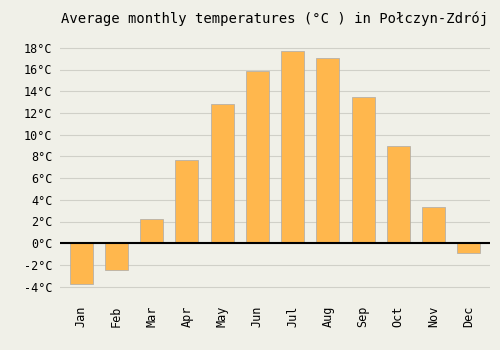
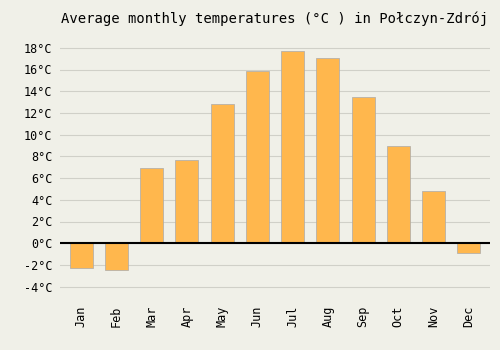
Jan: -3.8°C -> -2.3°C
Mar: 2.2°C -> 6.9°C
Nov: 3.3°C -> 4.8°C
